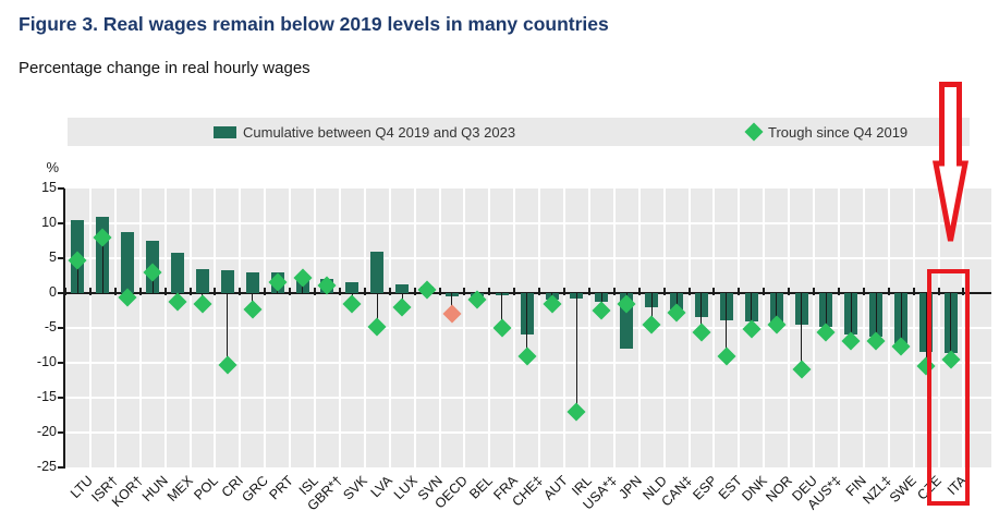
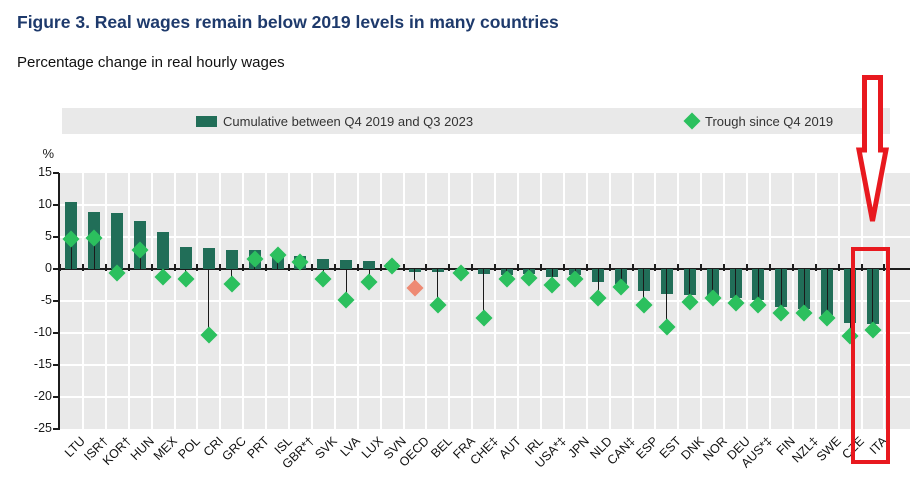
Cumulative between Q4 2019 and Q3 2023/ISR†: 11 -> 9
Trough since Q4 2019/ISR†: 8 -> 5
Cumulative between Q4 2019 and Q3 2023/LVA: 6 -> 1
Trough since Q4 2019/BEL: -1 -> -6
Trough since Q4 2019/FRA: -5 -> -1
Cumulative between Q4 2019 and Q3 2023/CHE‡: -6 -> -1
Trough since Q4 2019/CHE‡: -9 -> -8
Trough since Q4 2019/IRL: -17 -> -1
Cumulative between Q4 2019 and Q3 2023/JPN: -8 -> -1
Trough since Q4 2019/DEU: -11 -> -5
